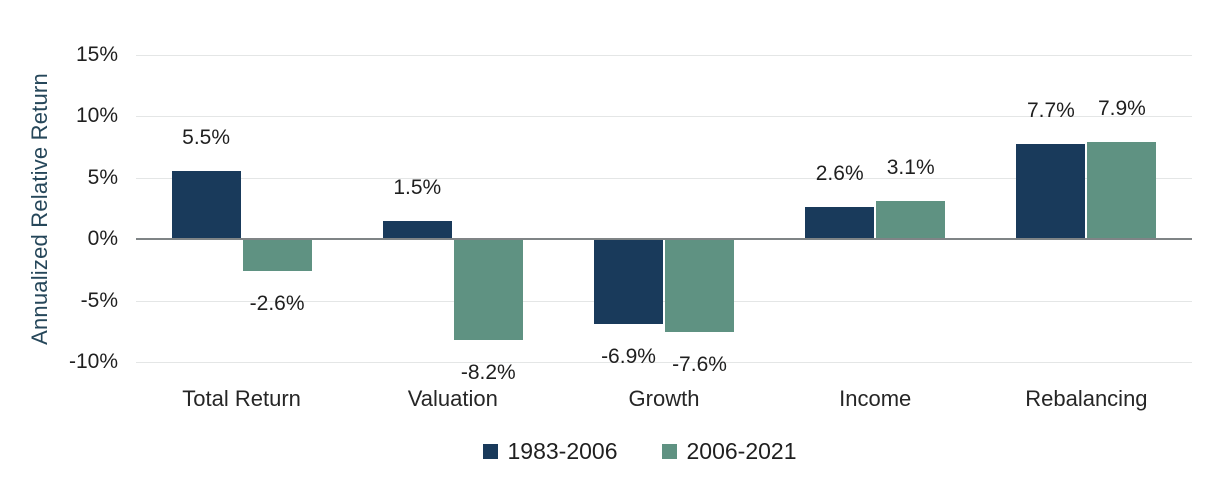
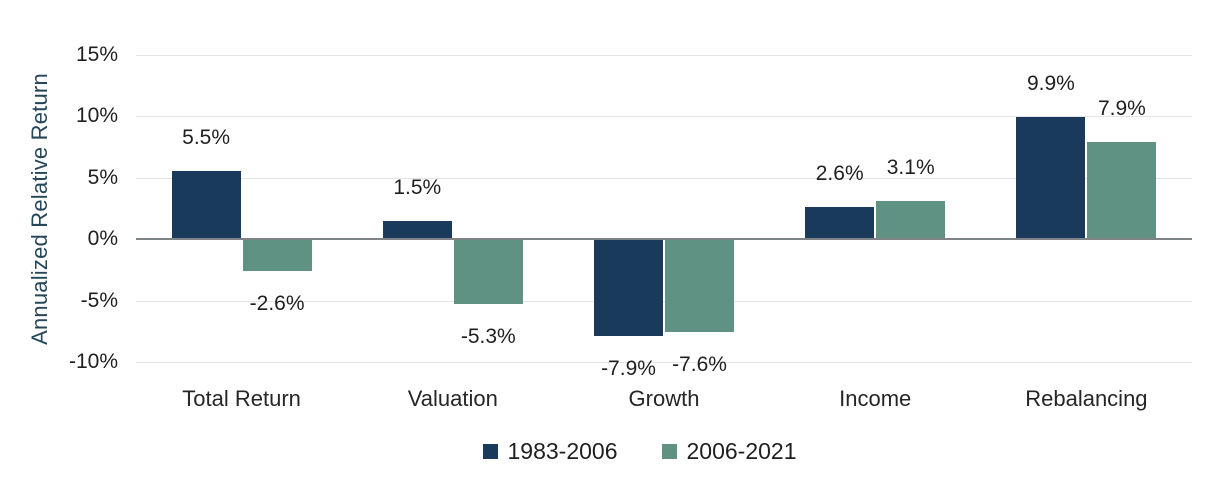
2006-2021/Valuation: -8.2% -> -5.3%
1983-2006/Growth: -6.9% -> -7.9%
1983-2006/Rebalancing: 7.7% -> 9.9%
